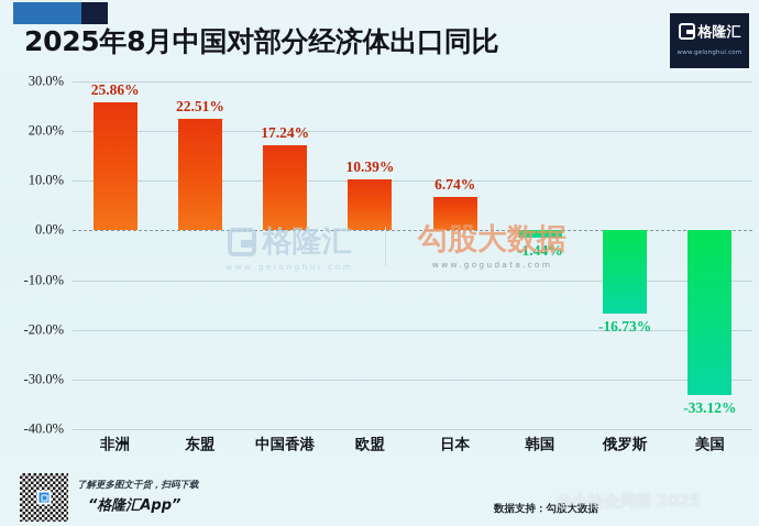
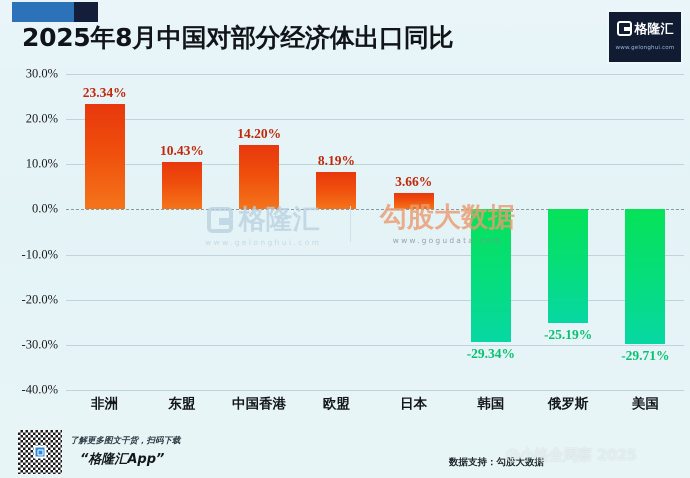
非洲: 25.86% -> 23.34%
东盟: 22.51% -> 10.43%
中国香港: 17.24% -> 14.20%
欧盟: 10.39% -> 8.19%
日本: 6.74% -> 3.66%
韩国: -1.44% -> -29.34%
俄罗斯: -16.73% -> -25.19%
美国: -33.12% -> -29.71%
